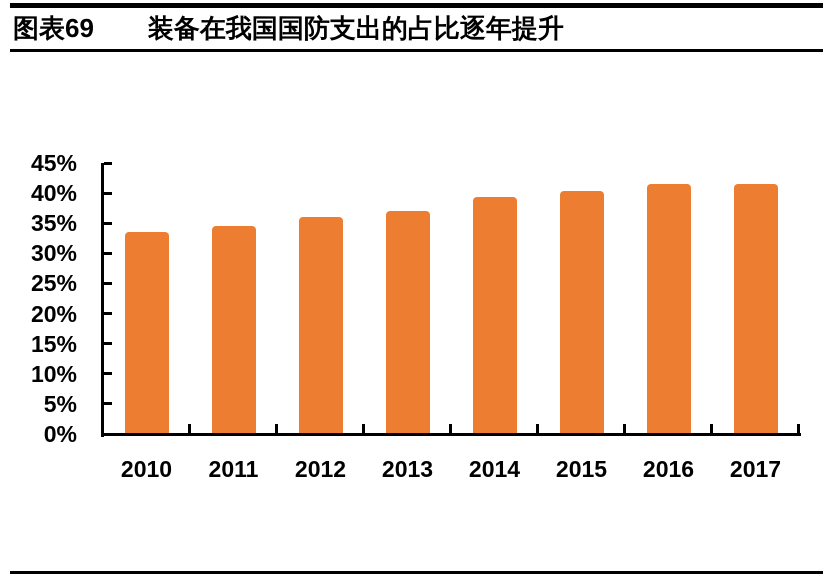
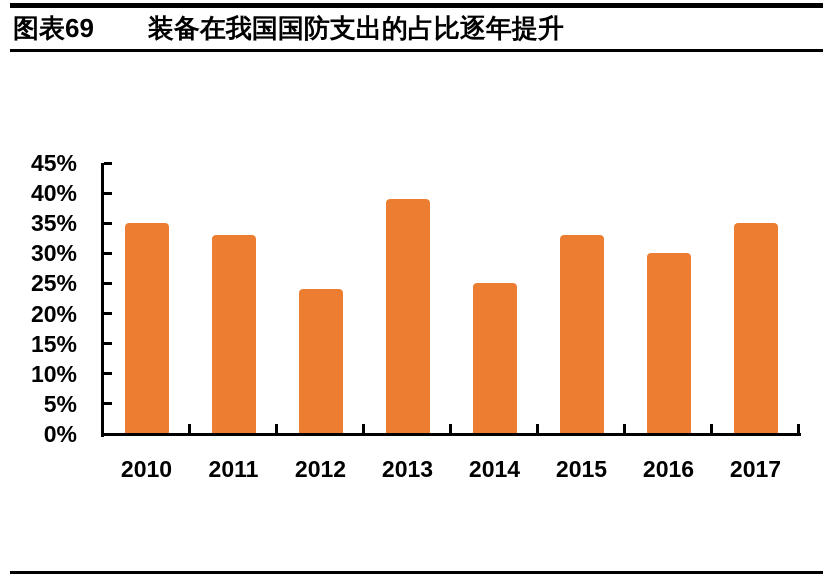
2010: 34% -> 35%
2011: 35% -> 33%
2012: 36% -> 24%
2013: 37% -> 39%
2014: 39% -> 25%
2015: 40% -> 33%
2016: 42% -> 30%
2017: 42% -> 35%
